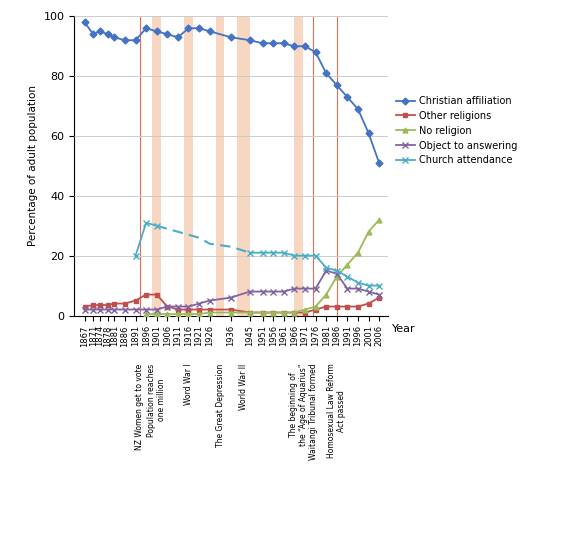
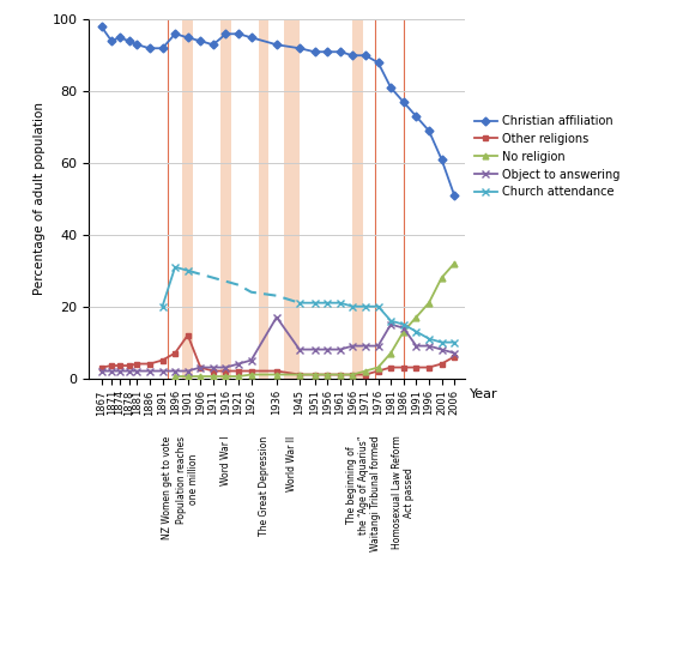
Other religions/1901: 7.0 -> 12.0
Object to answering/1936: 6 -> 17
